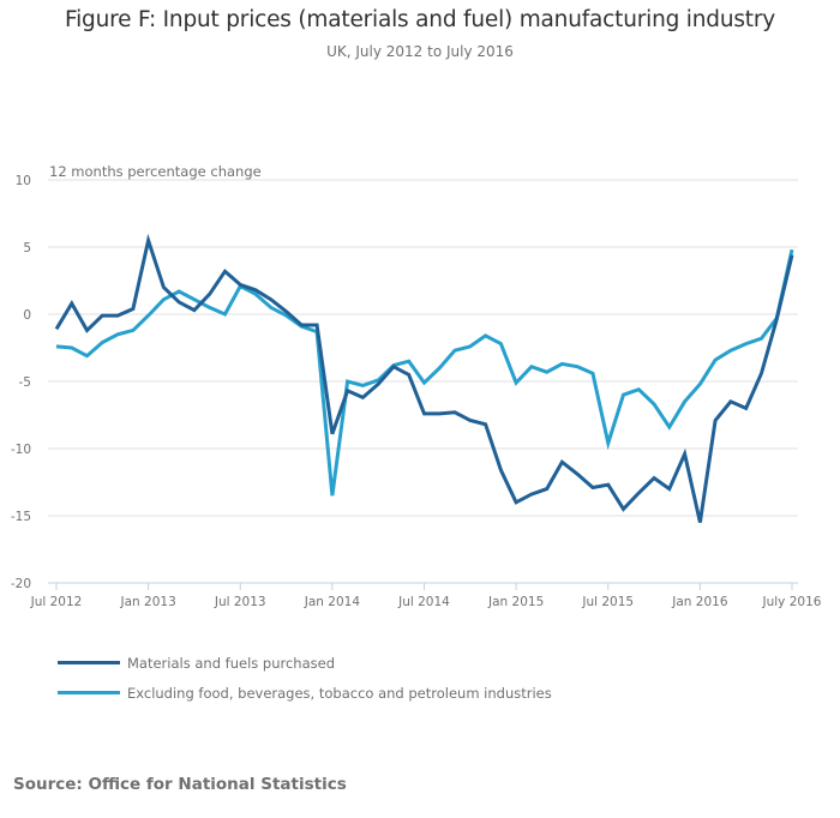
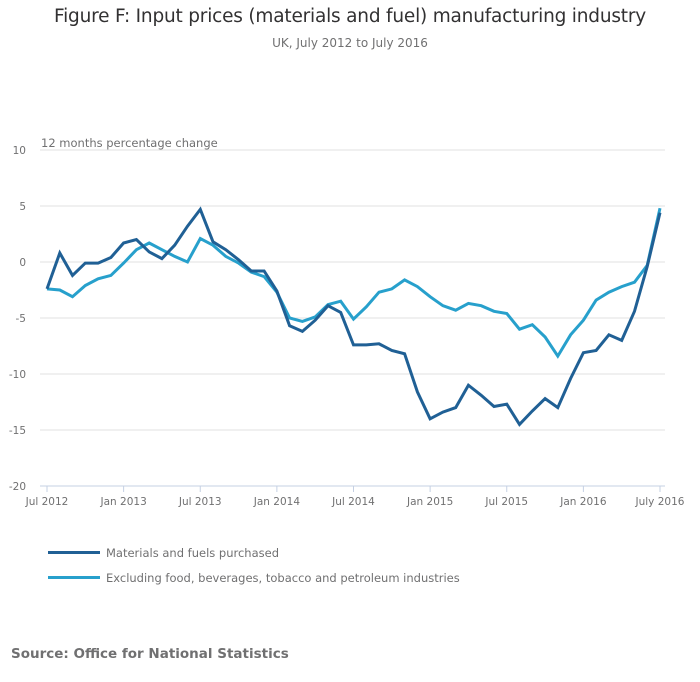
Materials and fuels purchased/Jul 2012: -1.1 -> -2.4
Materials and fuels purchased/Jan 2013: 5.5 -> 1.7
Materials and fuels purchased/Jul 2013: 2.2 -> 4.7
Materials and fuels purchased/Jan 2014: -8.9 -> -2.6
Excluding food, beverages, tobacco and petroleum industries/Jan 2014: -13.5 -> -2.7
Excluding food, beverages, tobacco and petroleum industries/Jan 2015: -5.1 -> -3.1
Excluding food, beverages, tobacco and petroleum industries/Jul 2015: -9.6 -> -4.6
Materials and fuels purchased/Jan 2016: -15.5 -> -8.1
